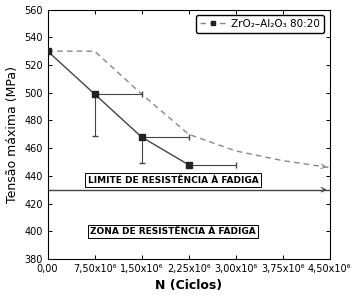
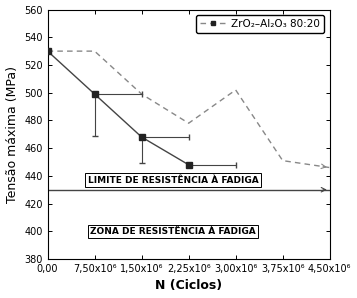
ZrO₂–Al₂O₃ 80:20/2,25x10⁶: 470 -> 478
ZrO₂–Al₂O₃ 80:20/3,00x10⁶: 458 -> 502
